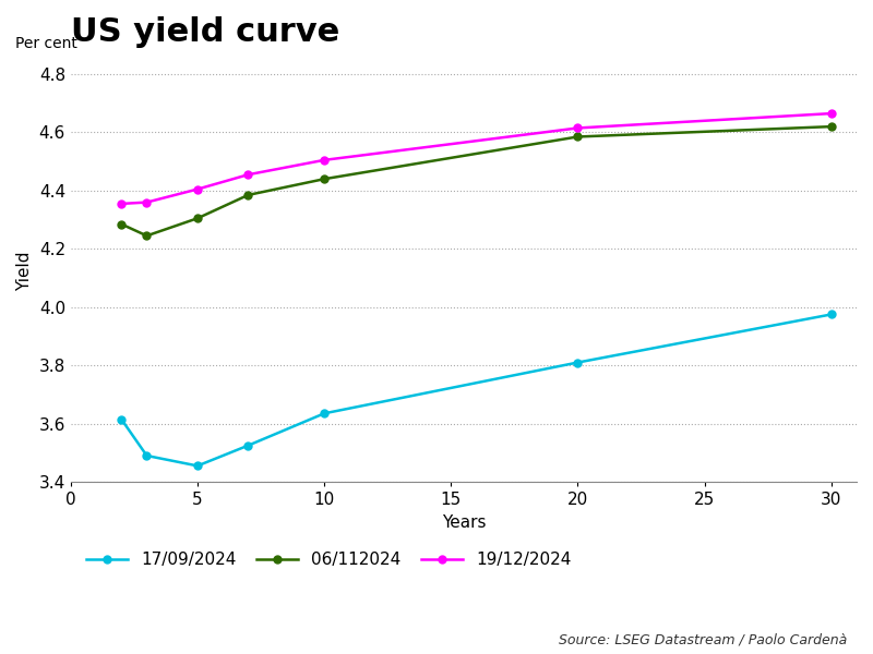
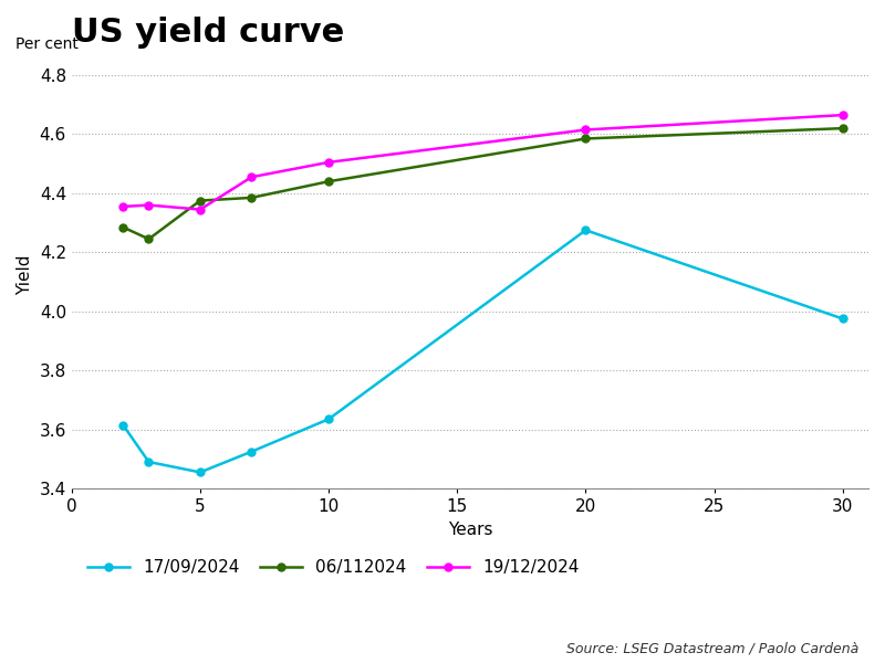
06/112024/5: 4.305 -> 4.375
19/12/2024/5: 4.405 -> 4.345
17/09/2024/20: 3.810 -> 4.275
